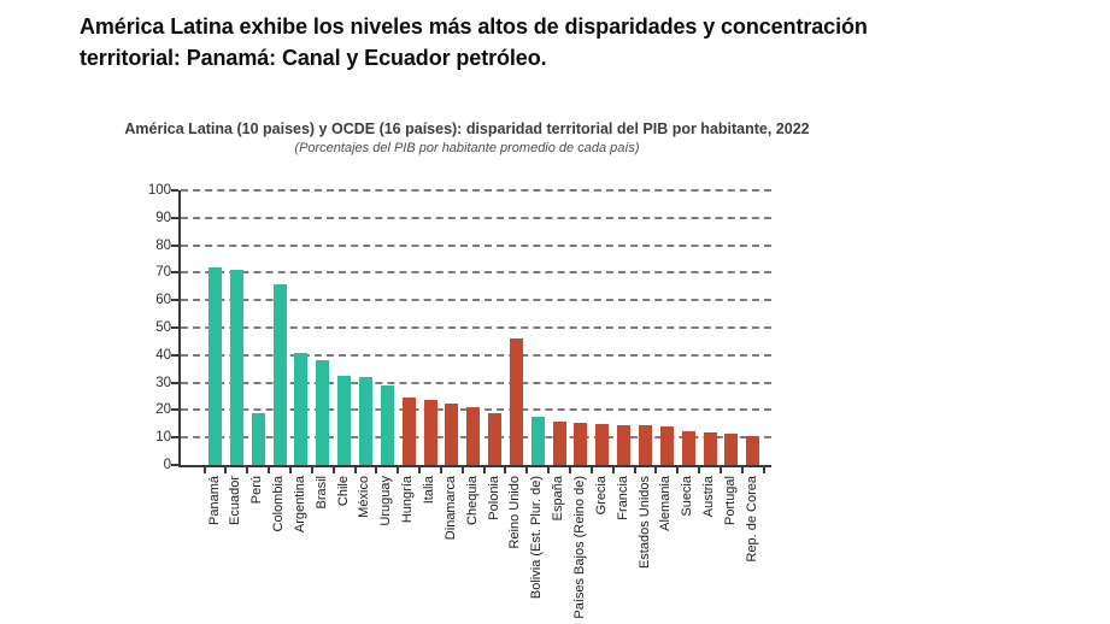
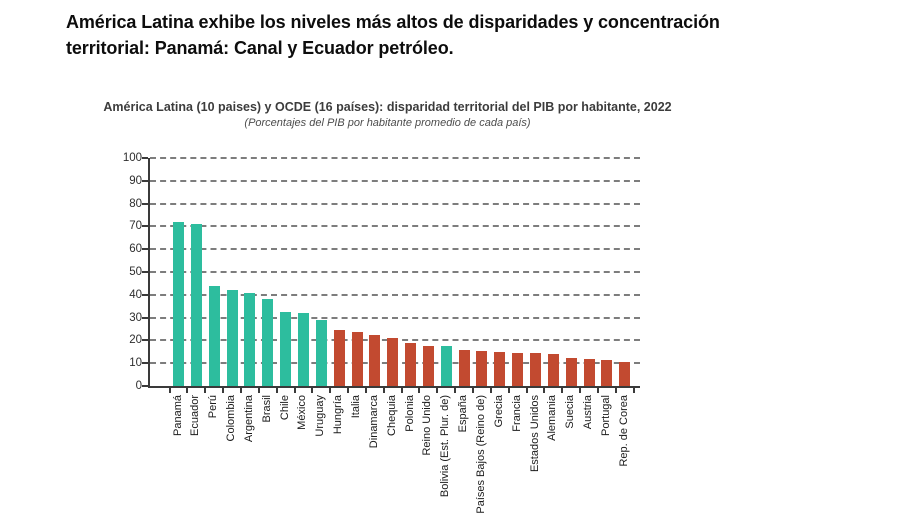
Perú: 19 -> 44
Colombia: 66 -> 42
Reino Unido: 46 -> 18
